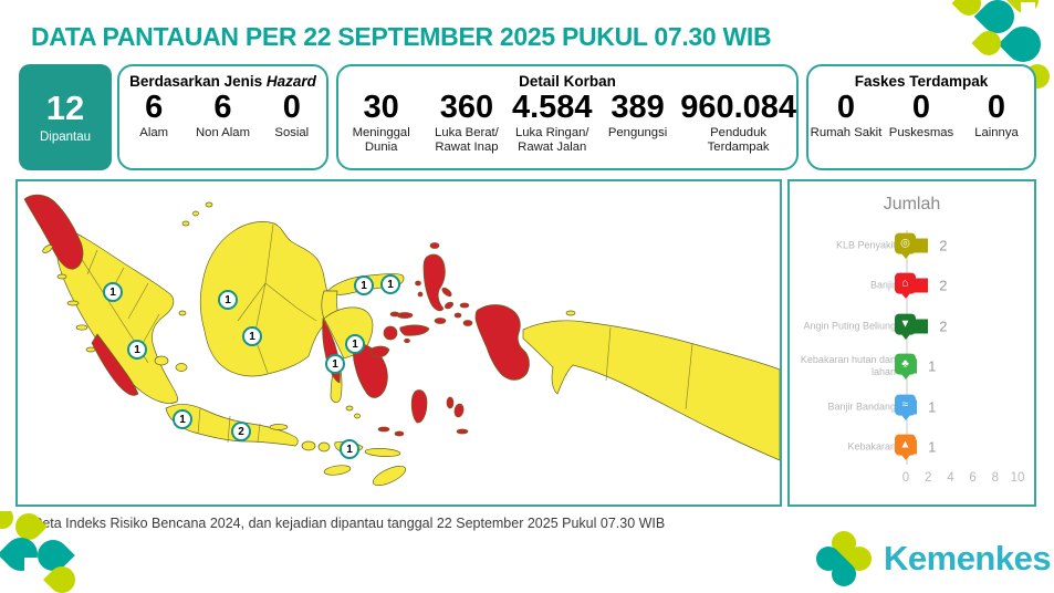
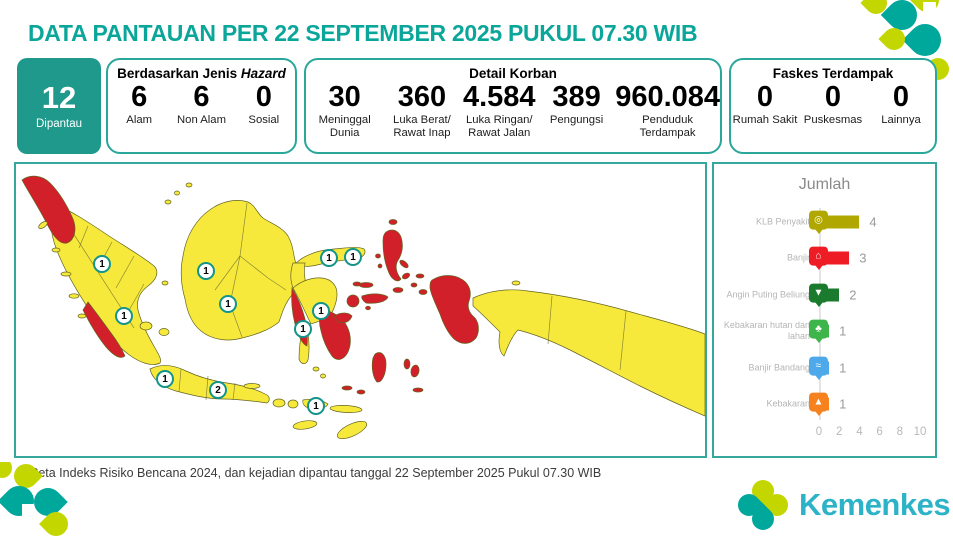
KLB Penyakit: 2 -> 4
Banjir: 2 -> 3
